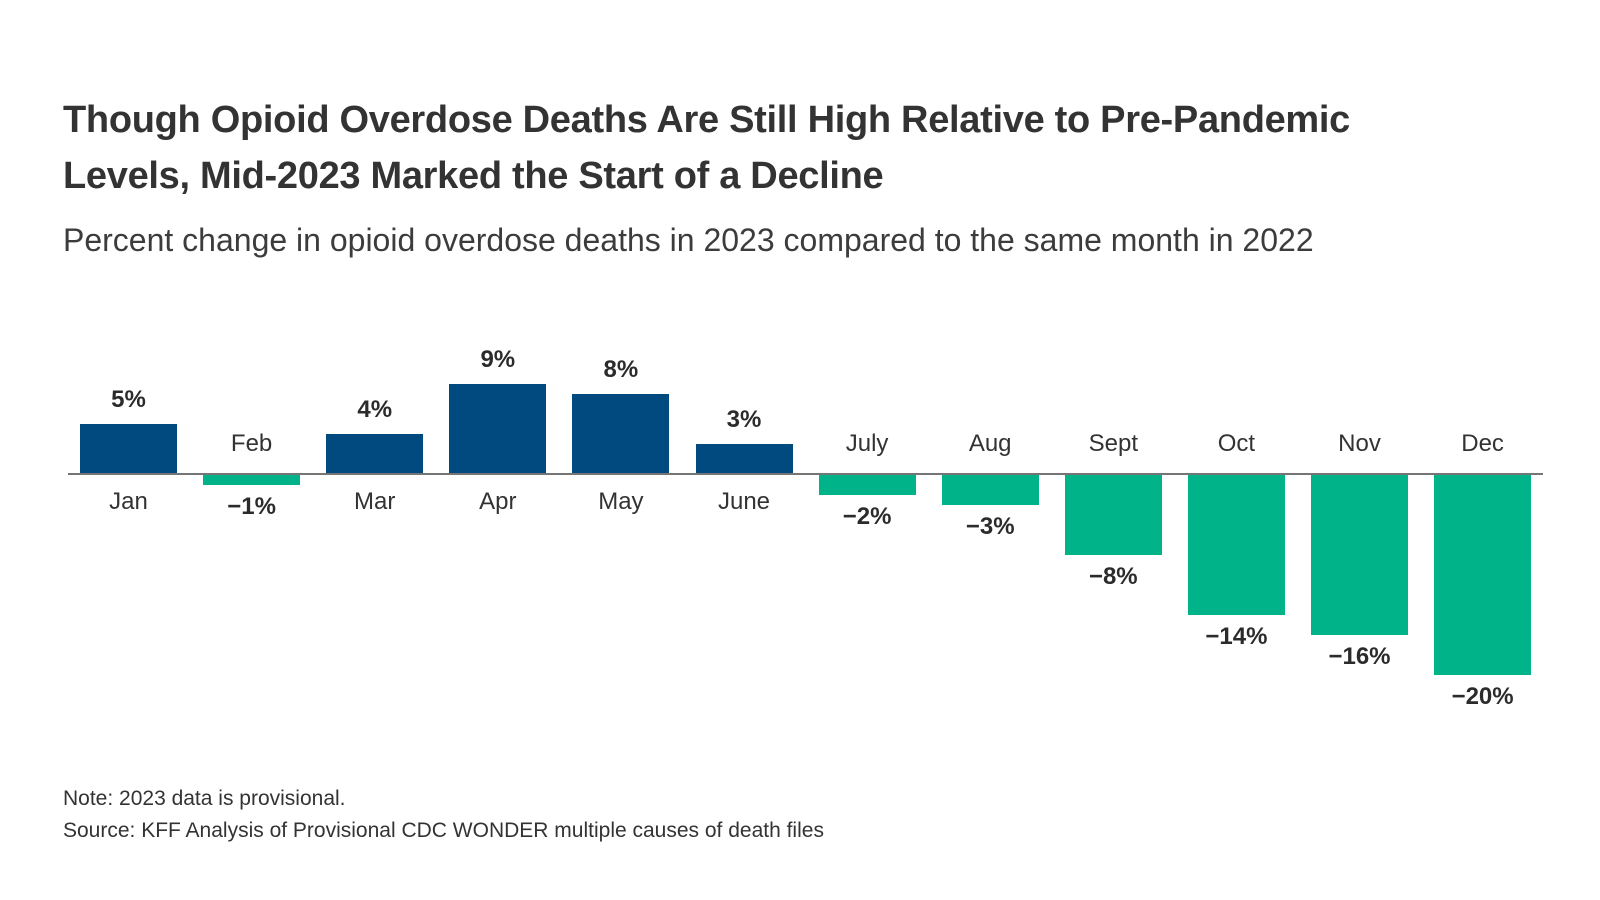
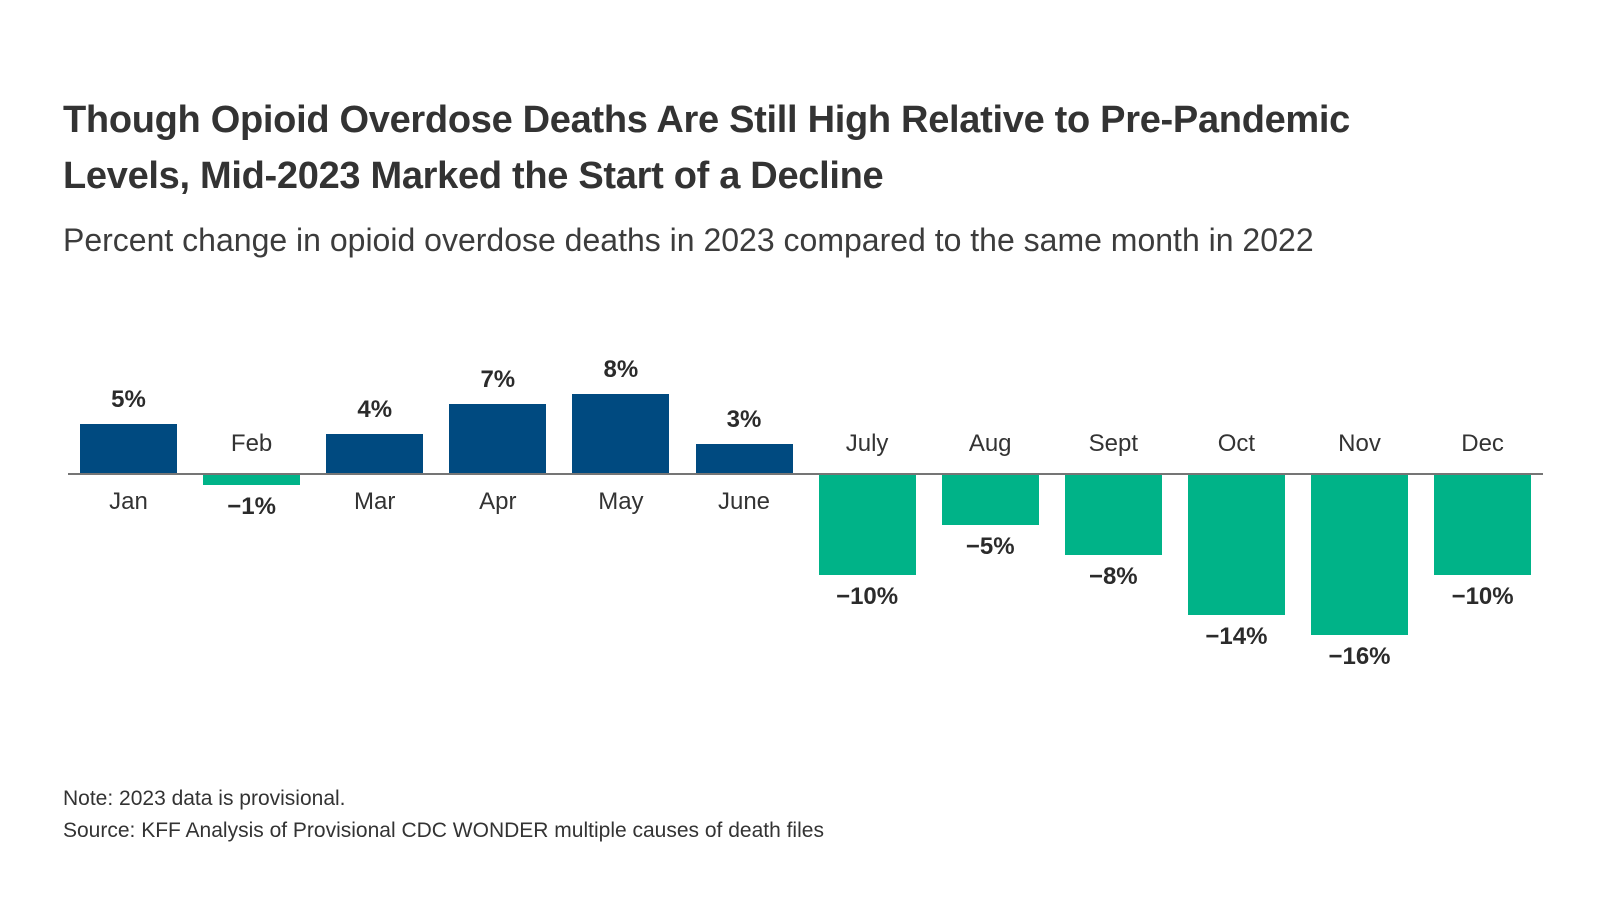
Apr: 9% -> 7%
July: −2% -> −10%
Aug: −3% -> −5%
Dec: −20% -> −10%
